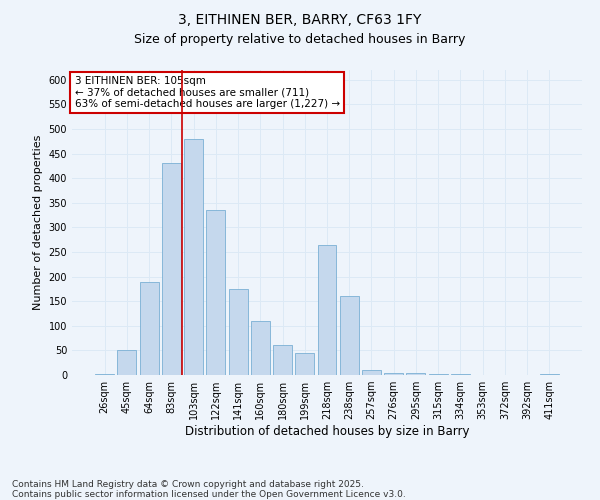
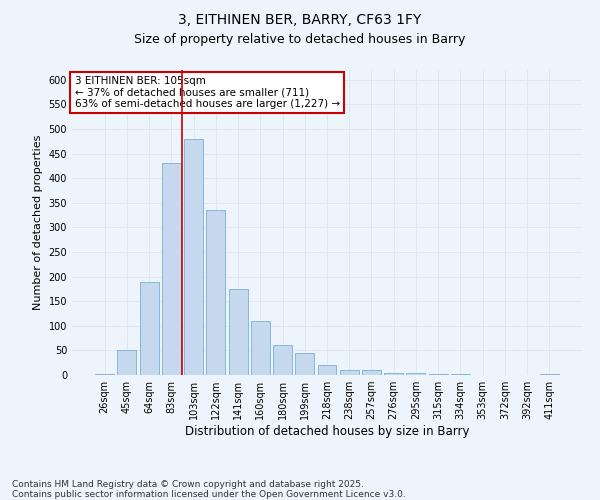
218sqm: 265 -> 20
238sqm: 160 -> 10
